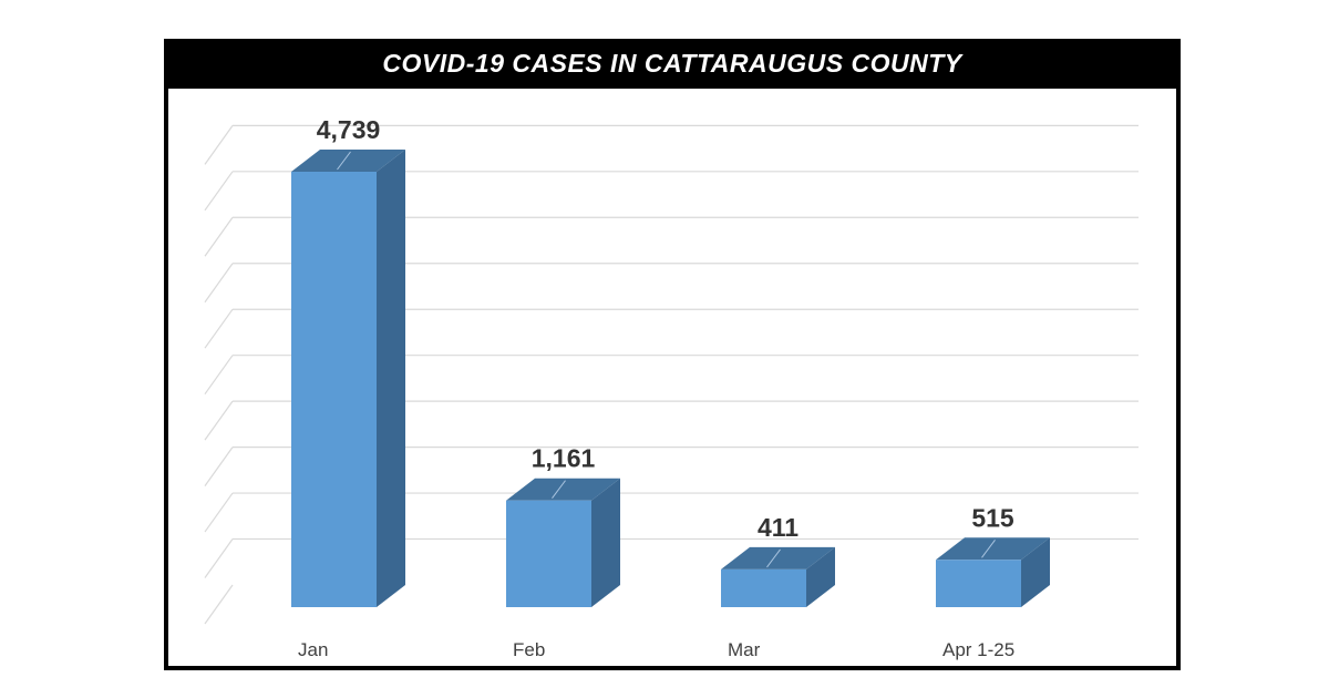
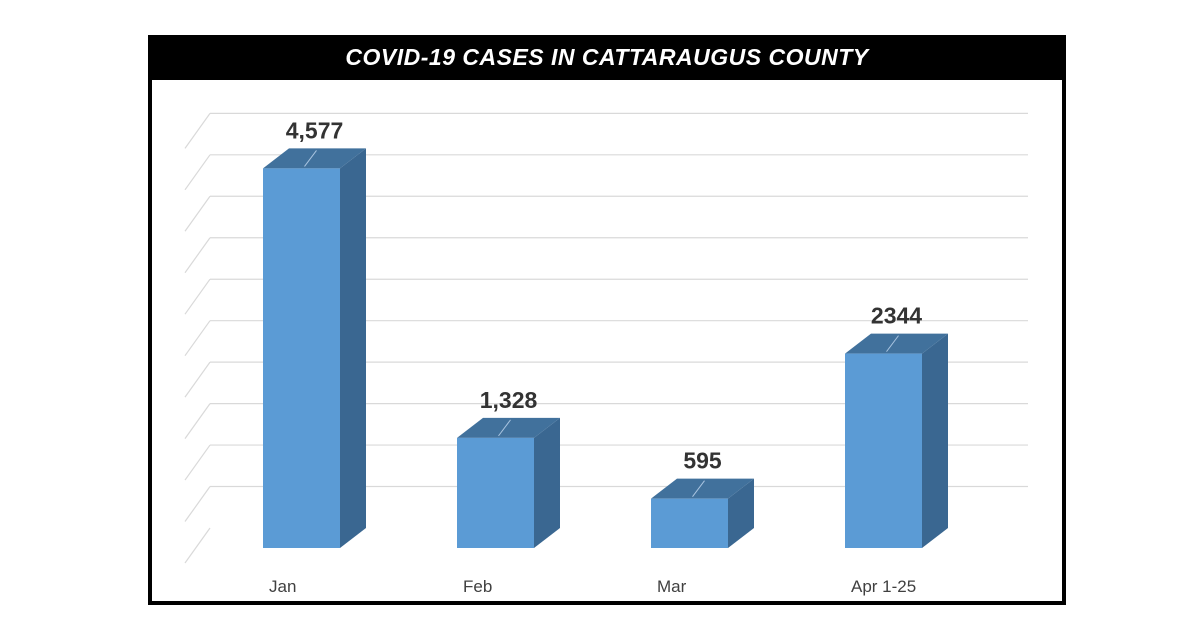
Jan: 4,739 -> 4,577
Feb: 1,161 -> 1,328
Mar: 411 -> 595
Apr 1-25: 515 -> 2344
